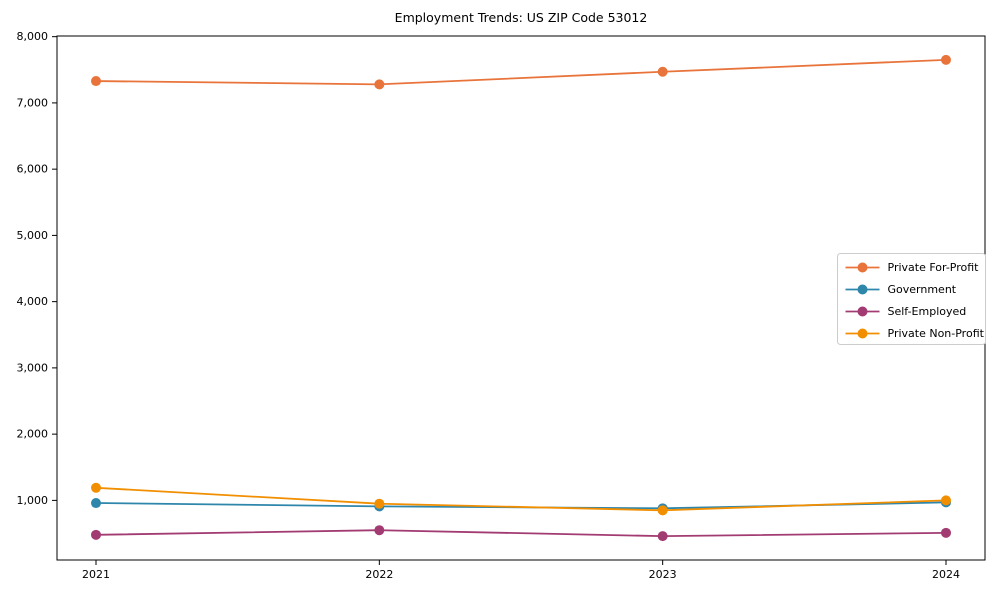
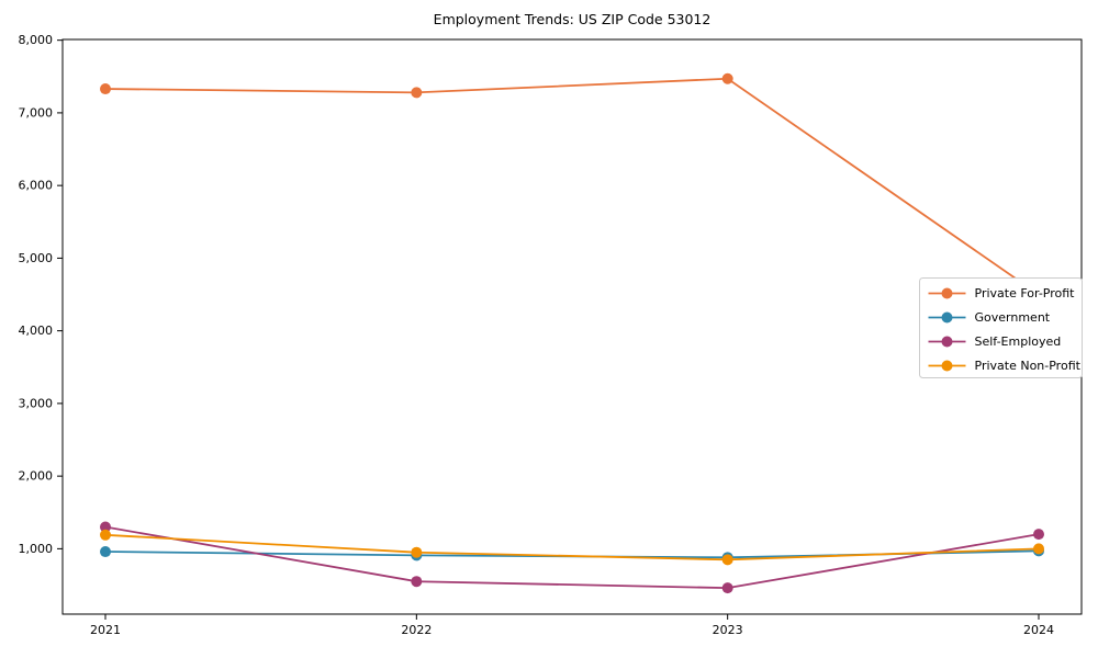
Self-Employed/2021: 500 -> 1300
Private For-Profit/2024: 7600 -> 4500
Self-Employed/2024: 500 -> 1200
